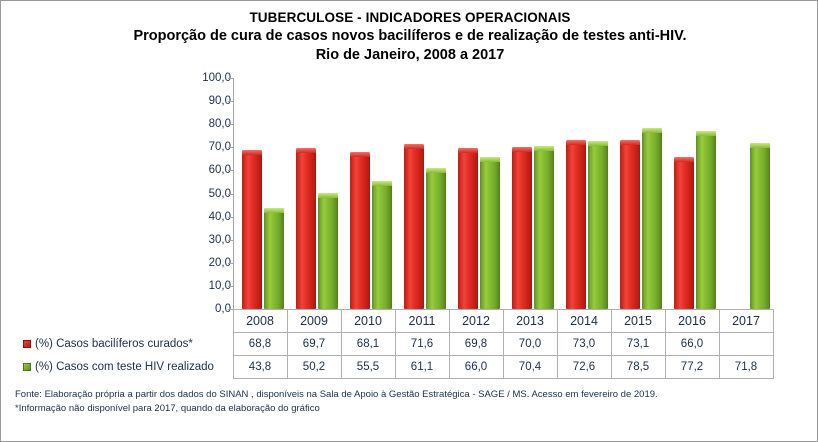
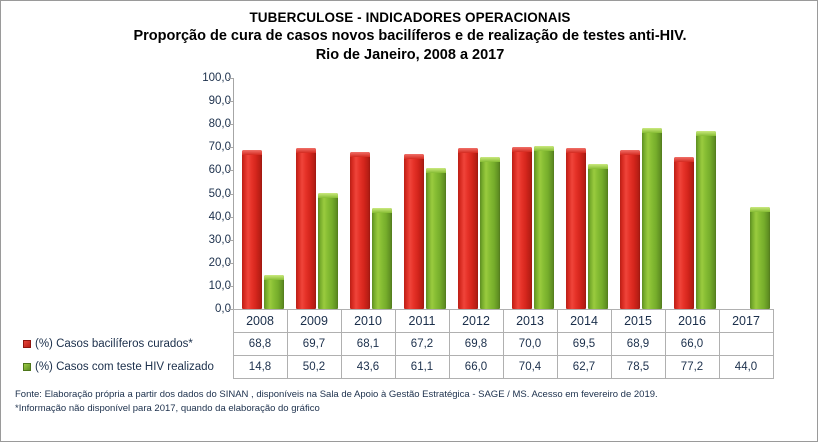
(%) Casos com teste HIV realizado/2008: 43,8 -> 14,8
(%) Casos com teste HIV realizado/2010: 55,5 -> 43,6
(%) Casos bacilíferos curados*/2011: 71,6 -> 67,2
(%) Casos bacilíferos curados*/2014: 73,0 -> 69,5
(%) Casos com teste HIV realizado/2014: 72,6 -> 62,7
(%) Casos bacilíferos curados*/2015: 73,1 -> 68,9
(%) Casos com teste HIV realizado/2017: 71,8 -> 44,0
